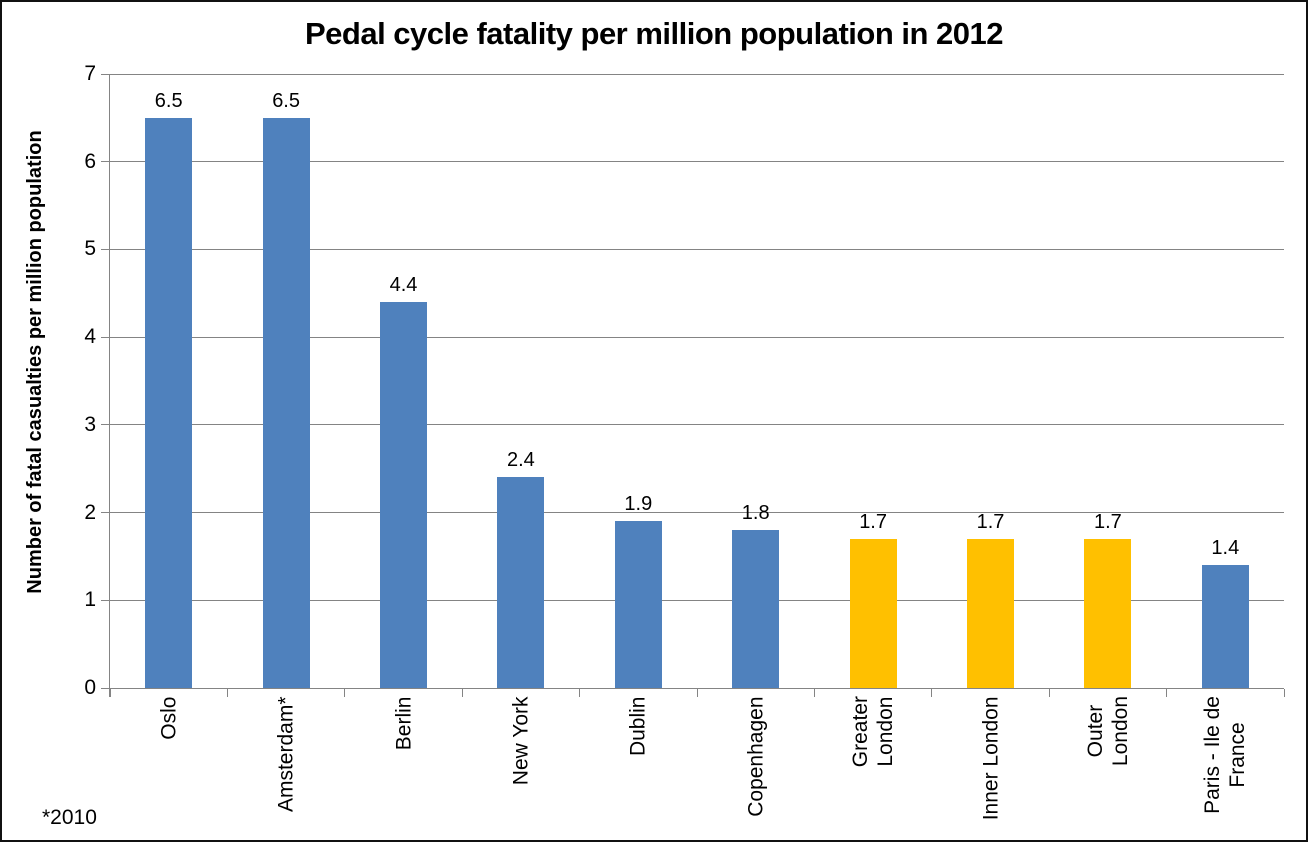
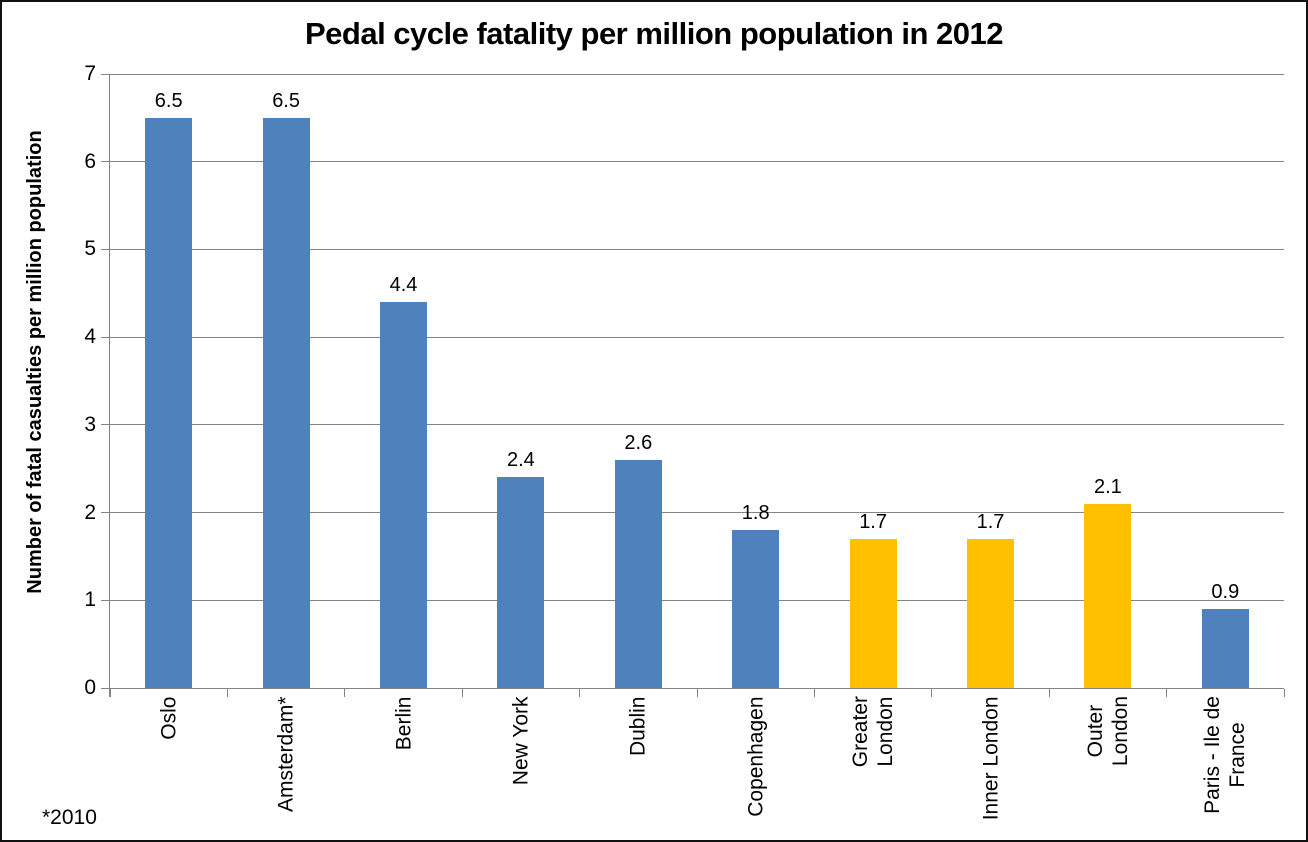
Dublin: 1.9 -> 2.6
Outer London: 1.7 -> 2.1
Paris - Ile de France: 1.4 -> 0.9
